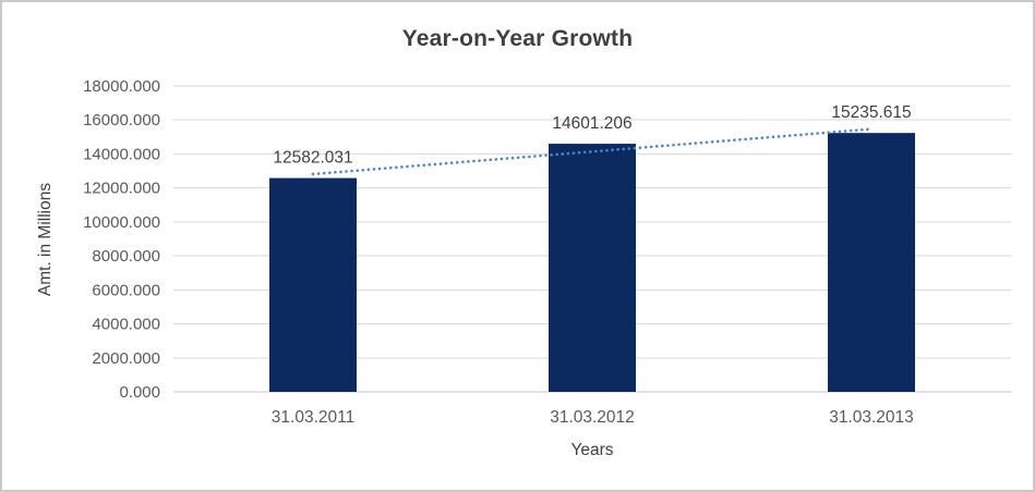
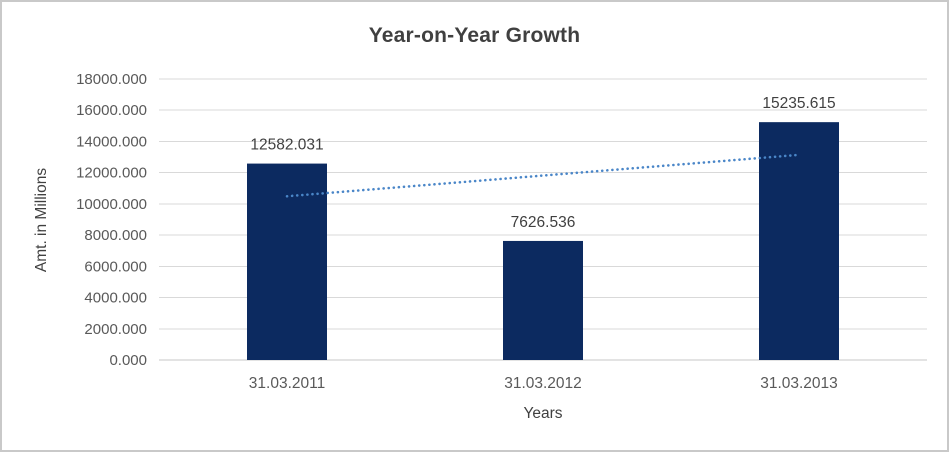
31.03.2012: 14601.206 -> 7626.536
